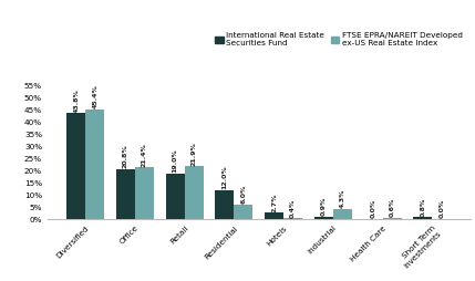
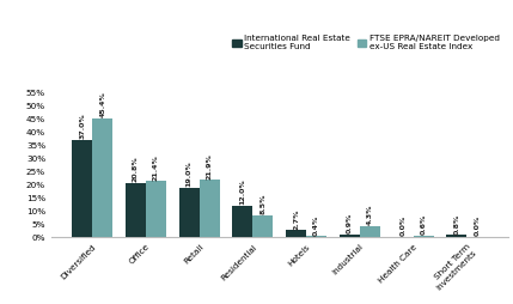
International Real Estate Securities Fund/Diversified: 43.8% -> 37.0%
FTSE EPRA/NAREIT Developed ex-US Real Estate Index/Residential: 6.0% -> 8.5%
